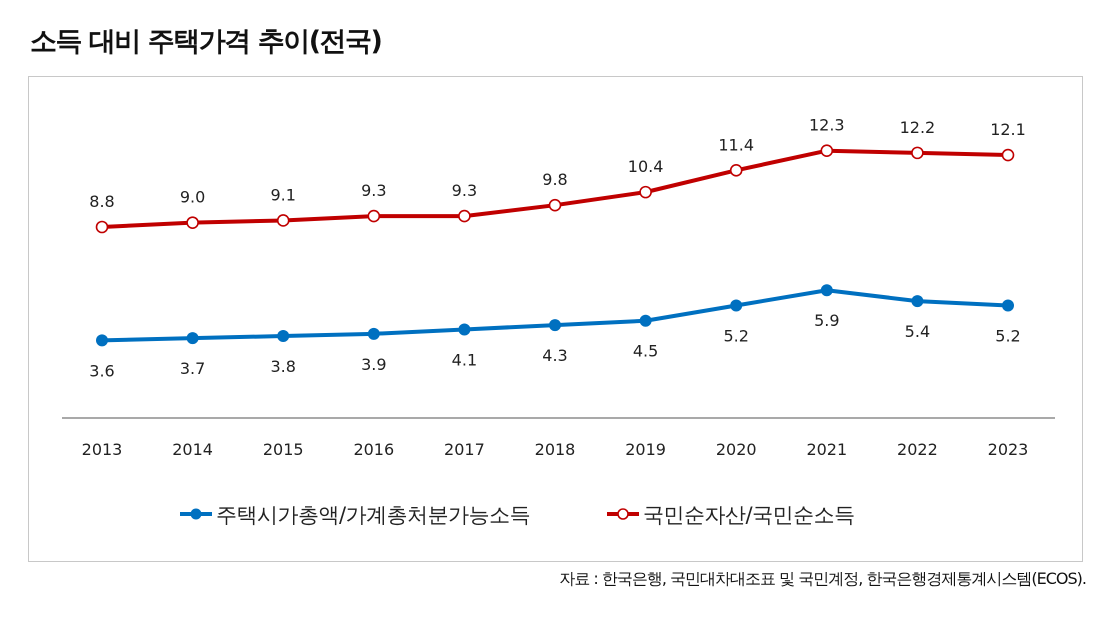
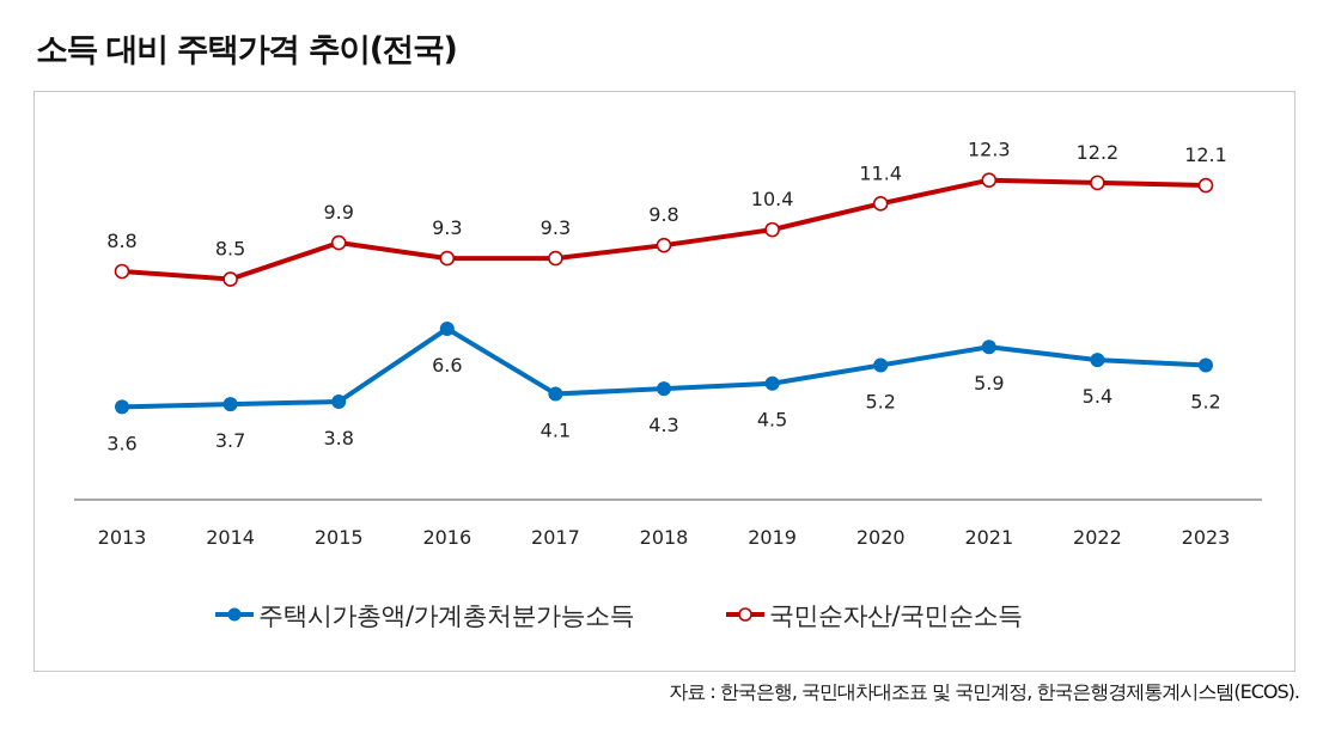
국민순자산/국민순소득/2014: 9.0 -> 8.5
국민순자산/국민순소득/2015: 9.1 -> 9.9
주택시가총액/가계총처분가능소득/2016: 3.9 -> 6.6
